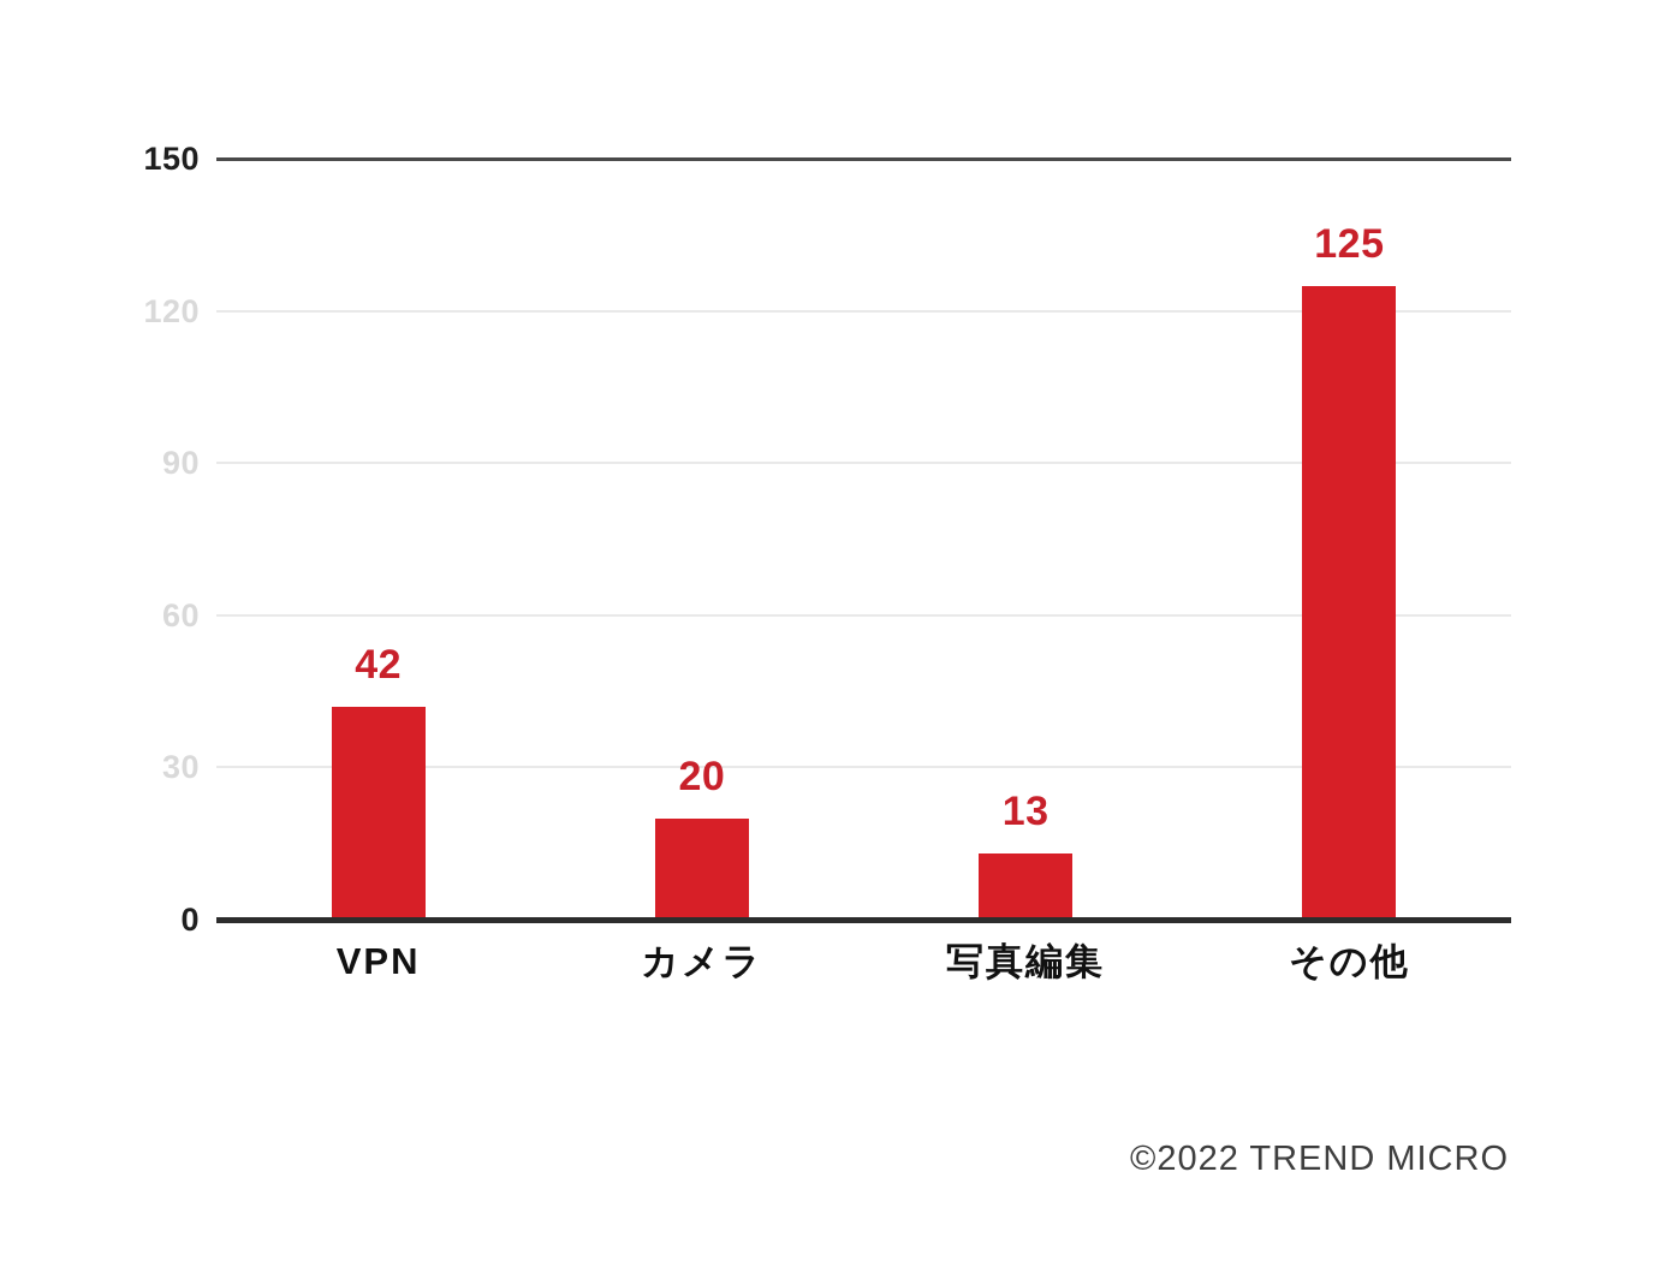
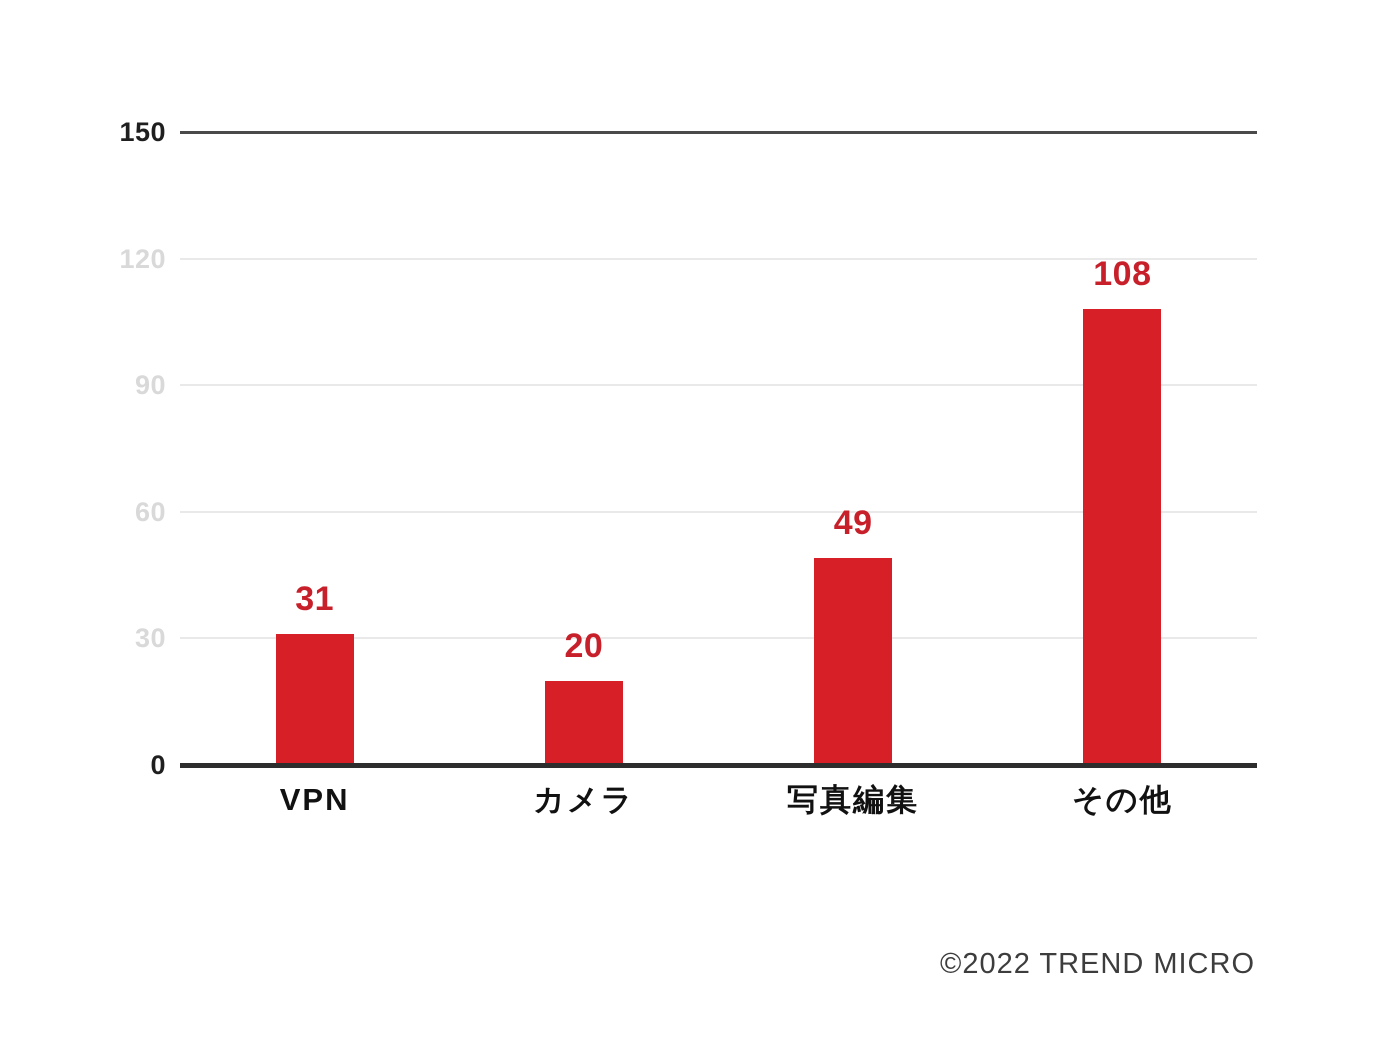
VPN: 42 -> 31
写真編集: 13 -> 49
その他: 125 -> 108
